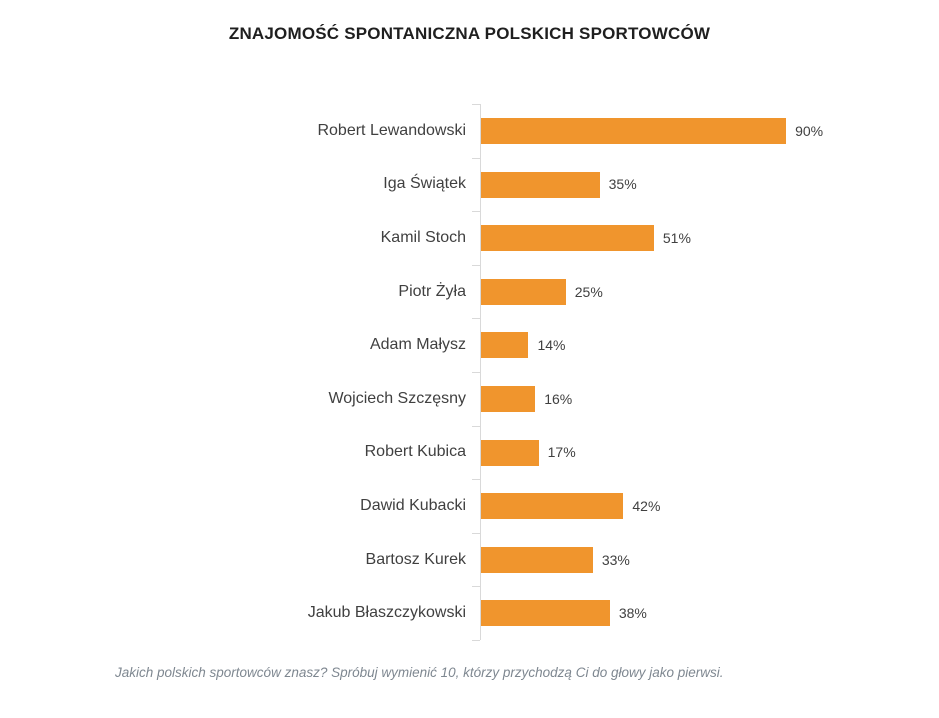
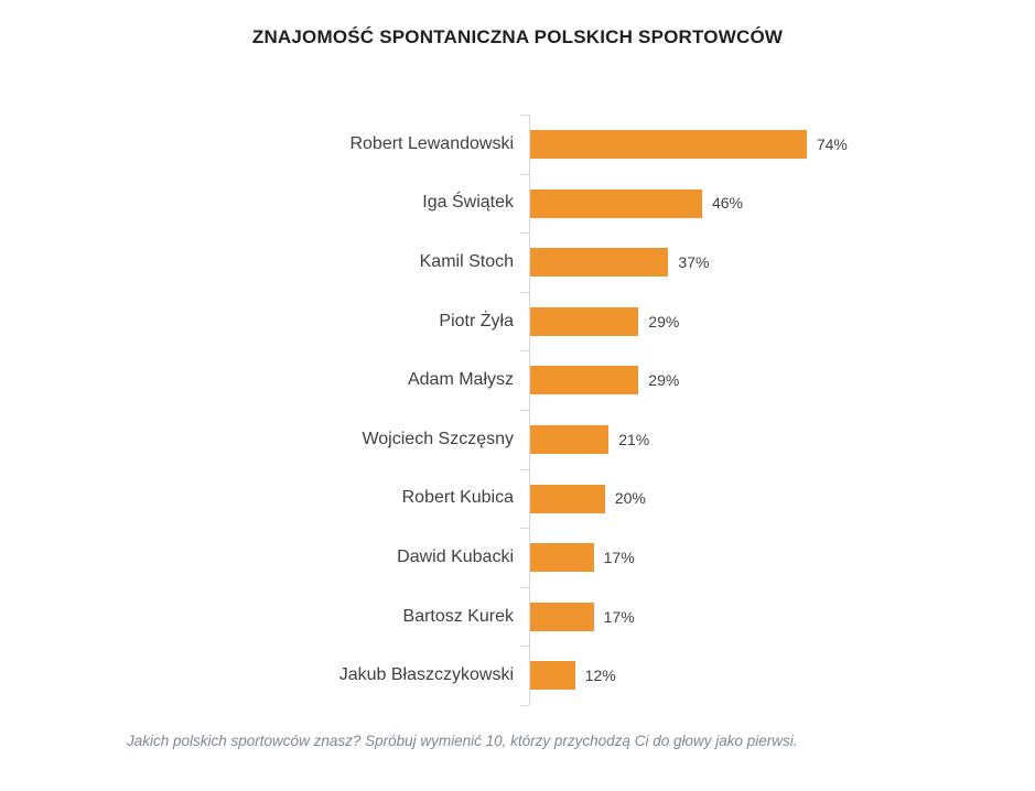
Robert Lewandowski: 90% -> 74%
Iga Świątek: 35% -> 46%
Kamil Stoch: 51% -> 37%
Piotr Żyła: 25% -> 29%
Adam Małysz: 14% -> 29%
Wojciech Szczęsny: 16% -> 21%
Robert Kubica: 17% -> 20%
Dawid Kubacki: 42% -> 17%
Bartosz Kurek: 33% -> 17%
Jakub Błaszczykowski: 38% -> 12%
